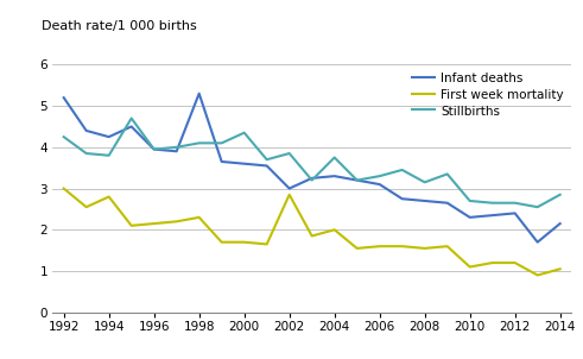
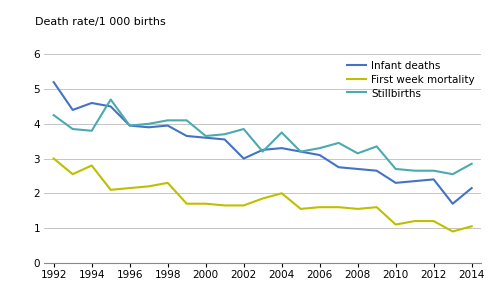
Infant deaths/1994: 4.25 -> 4.60
Infant deaths/1998: 5.30 -> 3.95
Stillbirths/2000: 4.35 -> 3.65
First week mortality/2002: 2.85 -> 1.65
